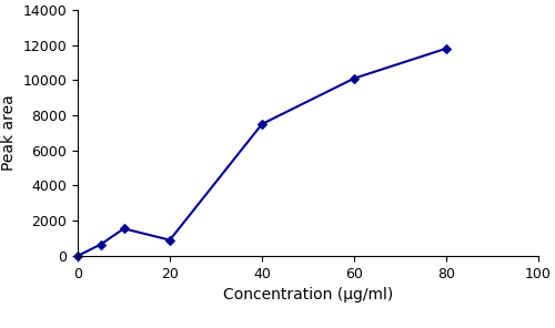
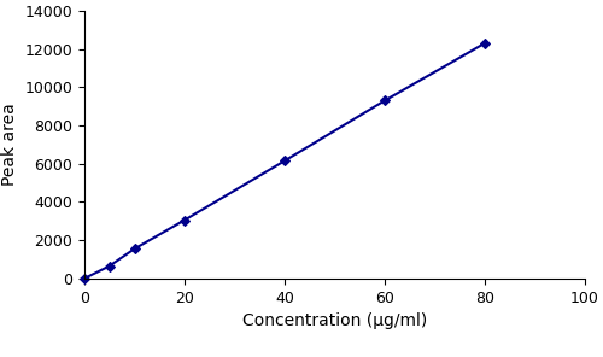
20: 900 -> 3000
40: 7500 -> 6200
60: 10100 -> 9300
80: 11800 -> 12300
